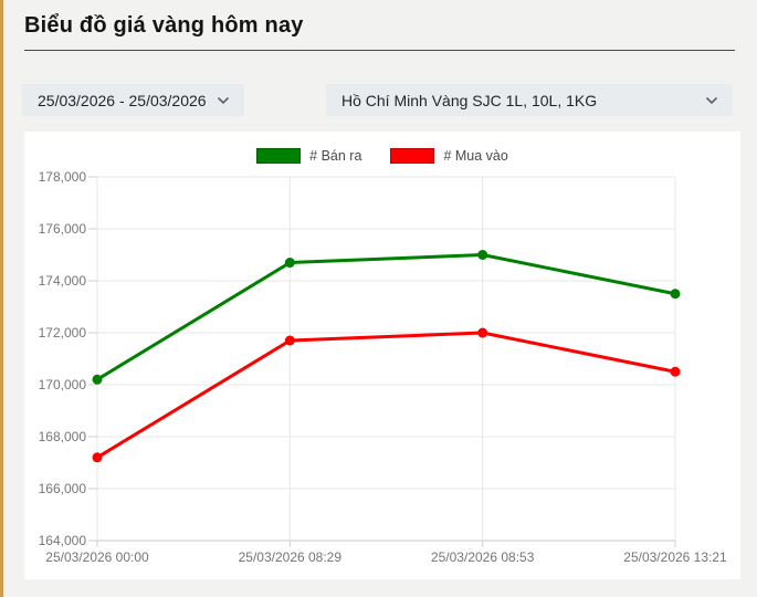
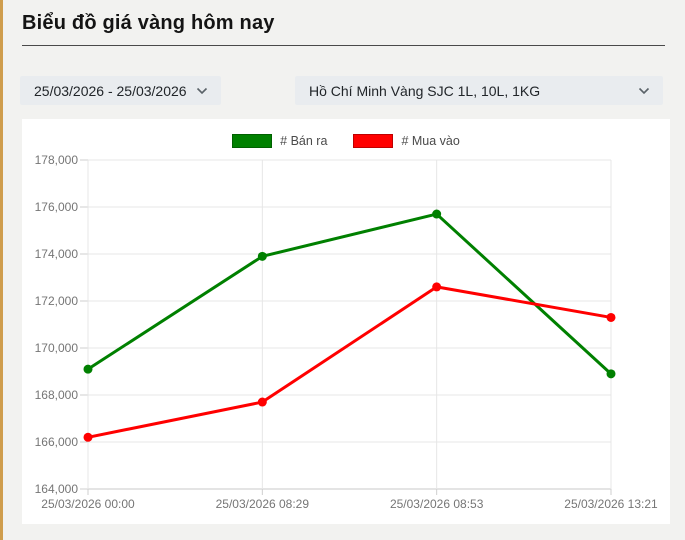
# Bán ra/25/03/2026 00:00: 170200 -> 169100
# Mua vào/25/03/2026 00:00: 167200 -> 166200
# Bán ra/25/03/2026 08:29: 174700 -> 173900
# Mua vào/25/03/2026 08:29: 171700 -> 167700
# Bán ra/25/03/2026 08:53: 175000 -> 175700
# Mua vào/25/03/2026 08:53: 172000 -> 172600
# Bán ra/25/03/2026 13:21: 173500 -> 168900
# Mua vào/25/03/2026 13:21: 170500 -> 171300
